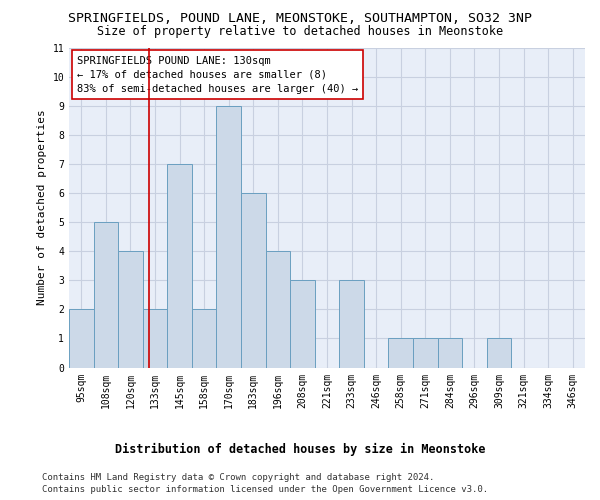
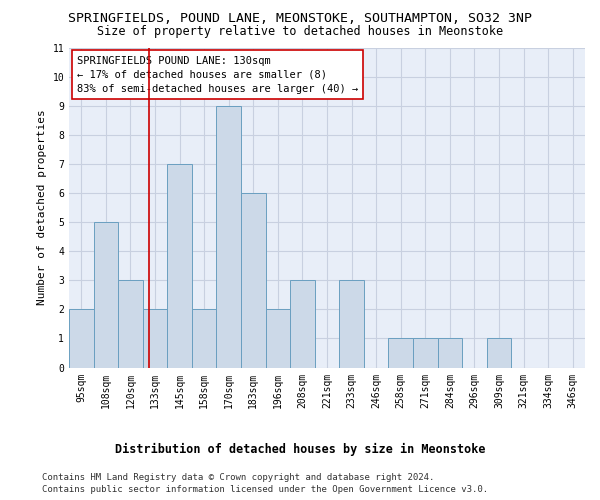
120sqm: 4 -> 3
196sqm: 4 -> 2
